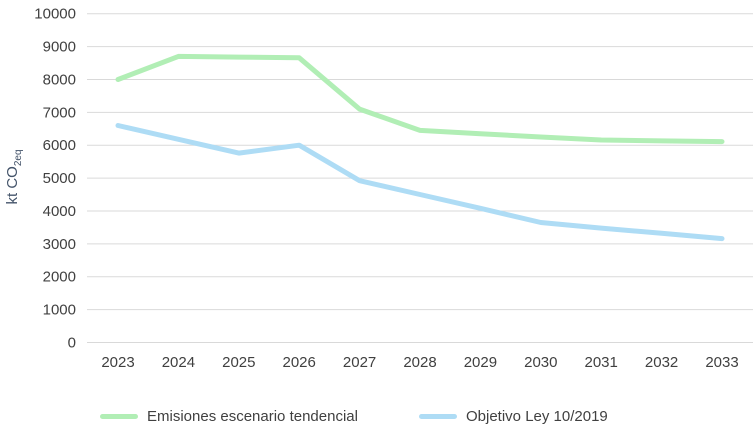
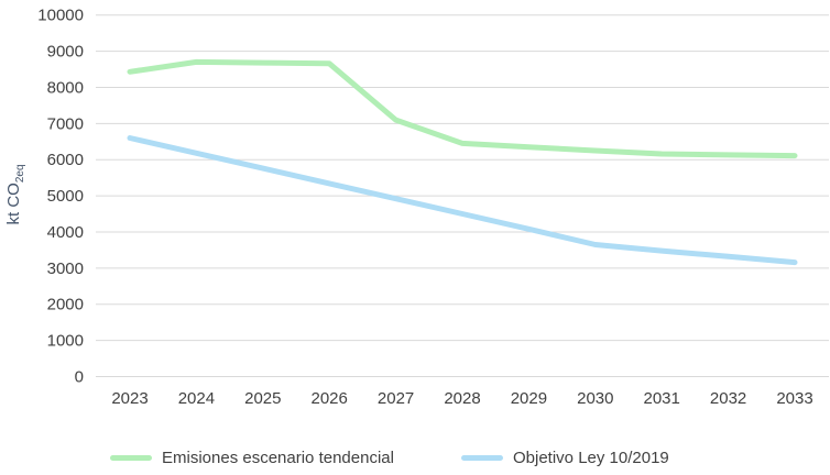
Emisiones escenario tendencial/2023: 8000 -> 8400
Objetivo Ley 10/2019/2026: 6000 -> 5300
